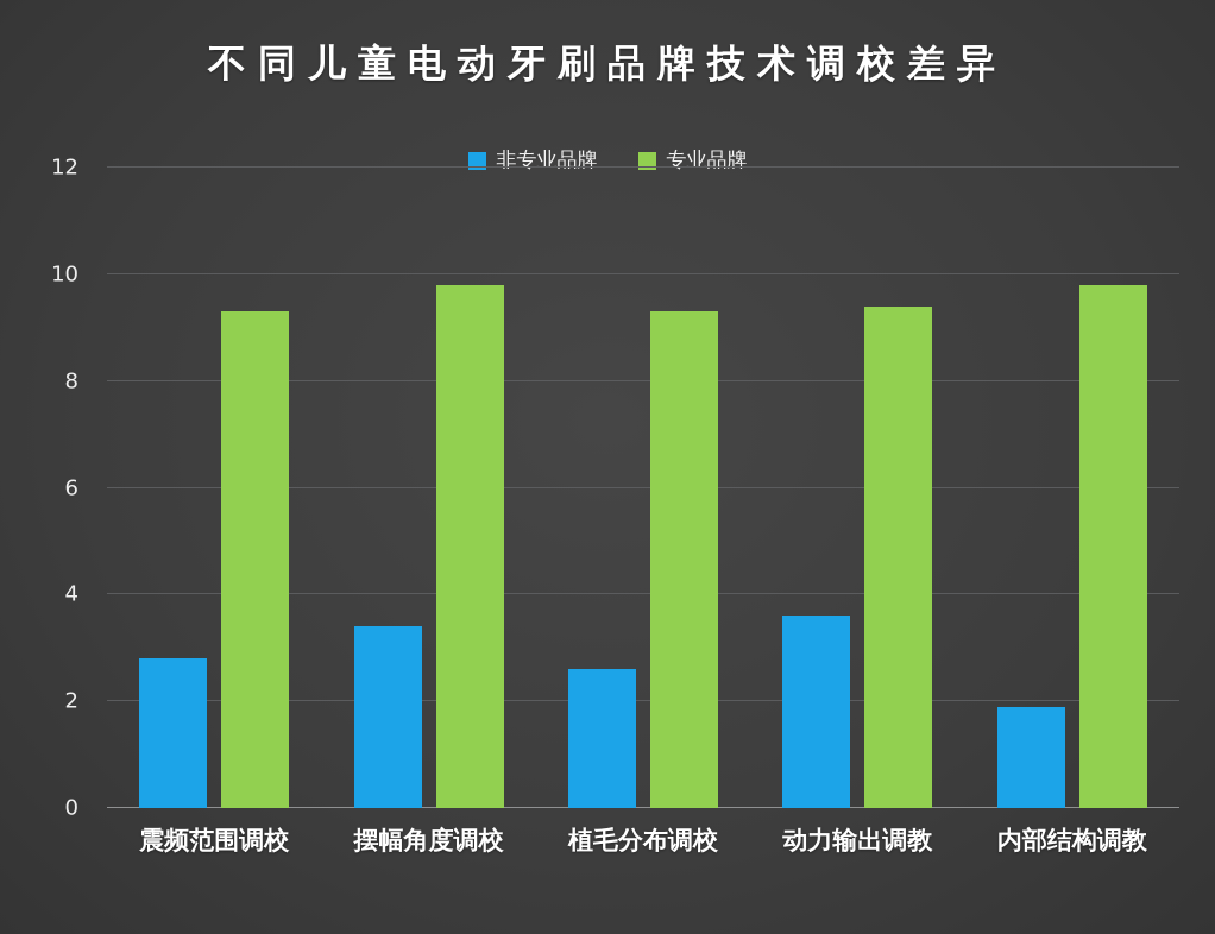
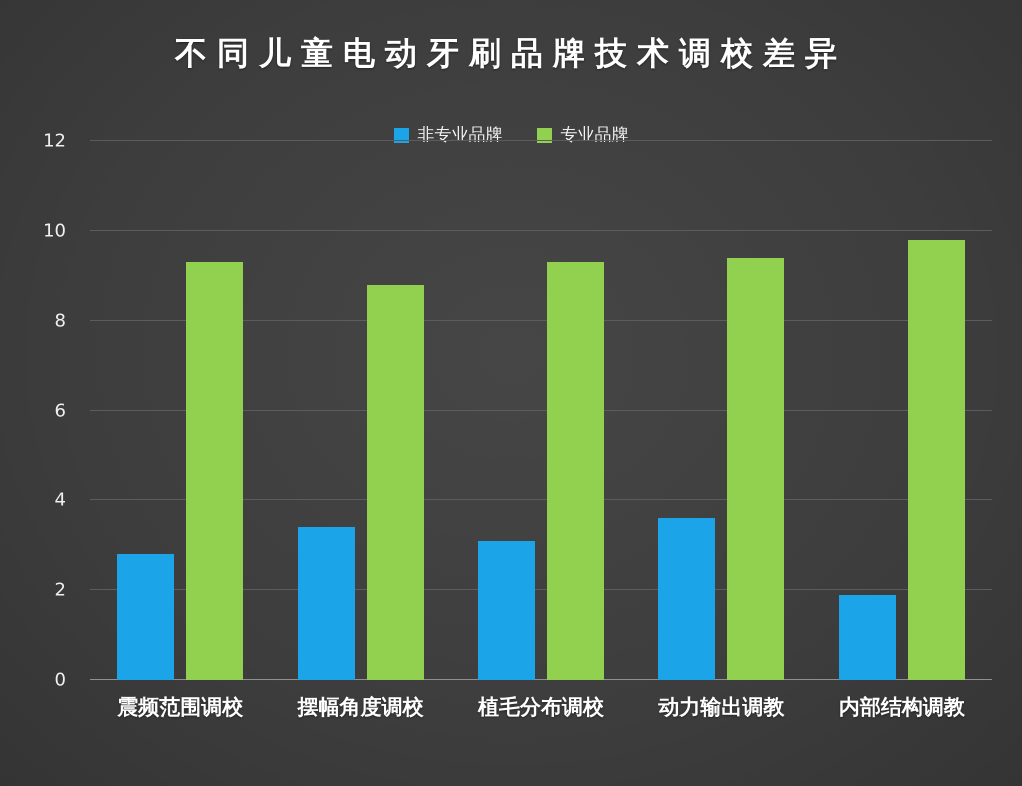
专业品牌/摆幅角度调校: 9.8 -> 8.8
非专业品牌/植毛分布调校: 2.6 -> 3.1
